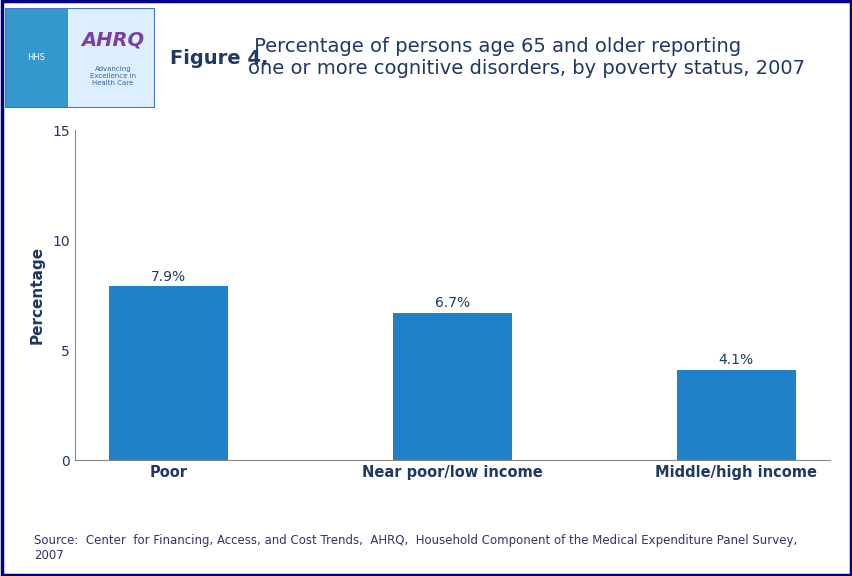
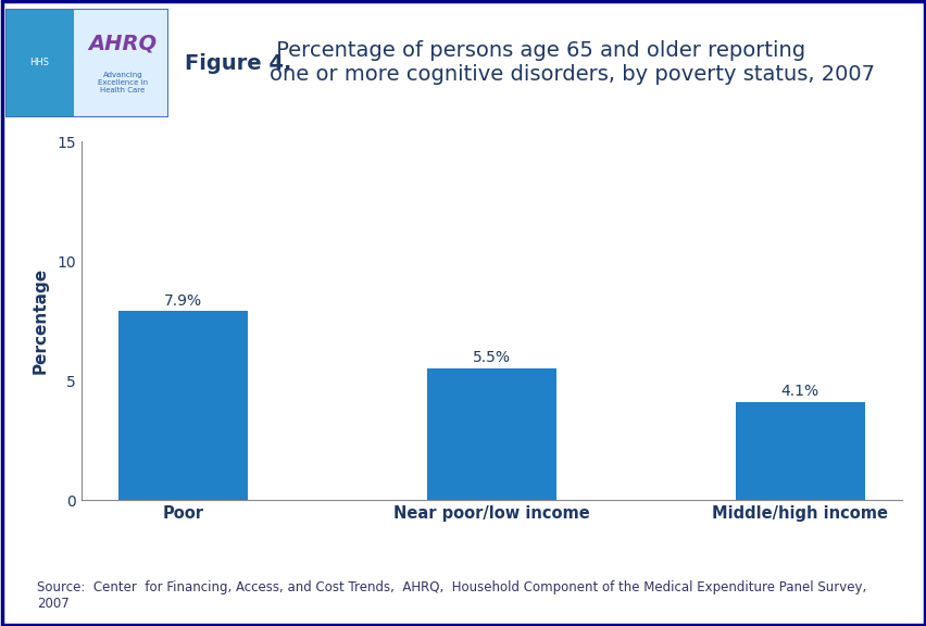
Near poor/low income: 6.7% -> 5.5%
